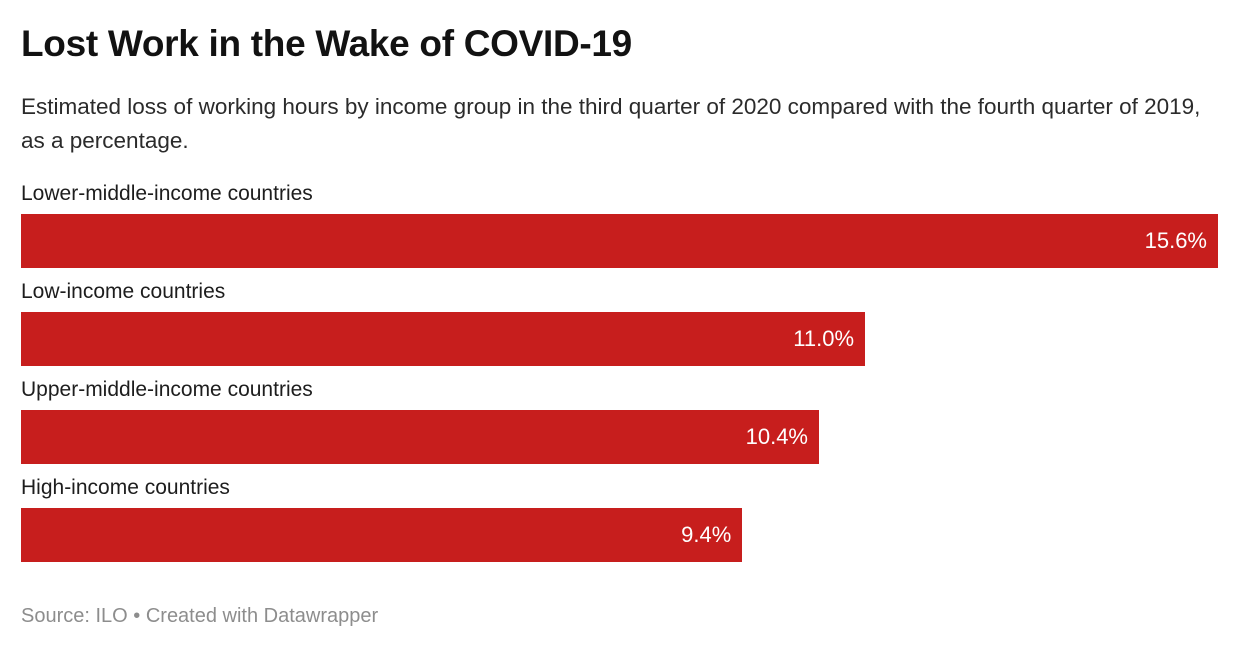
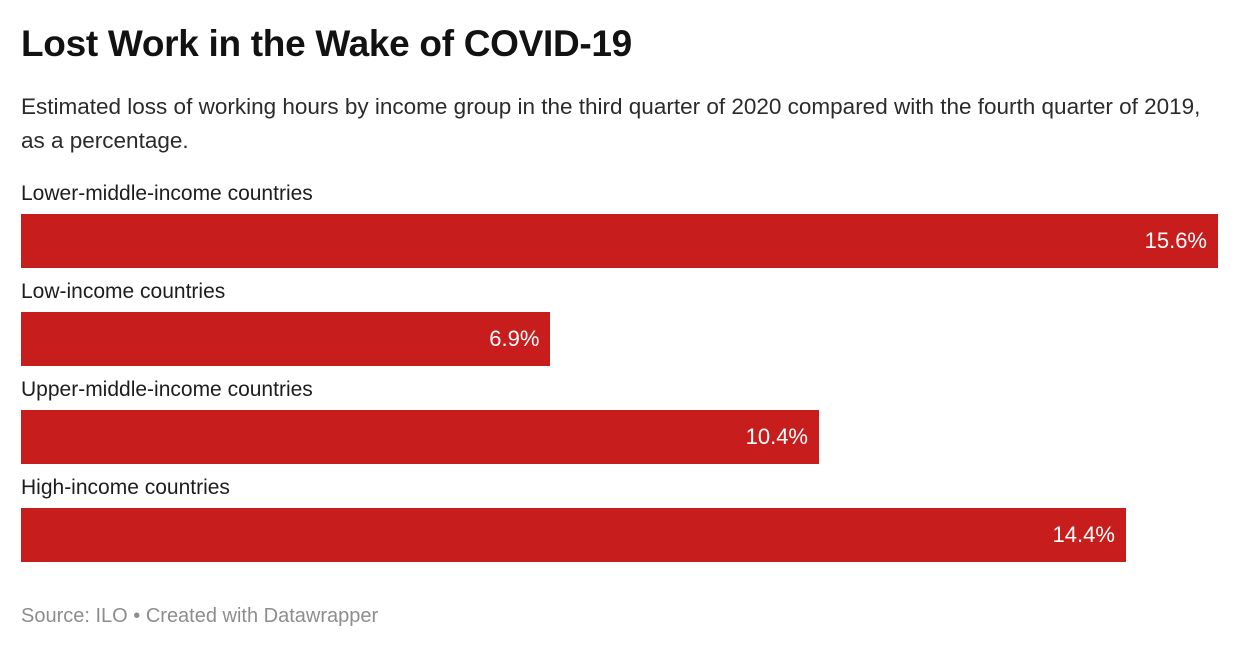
Low-income countries: 11.0% -> 6.9%
High-income countries: 9.4% -> 14.4%
